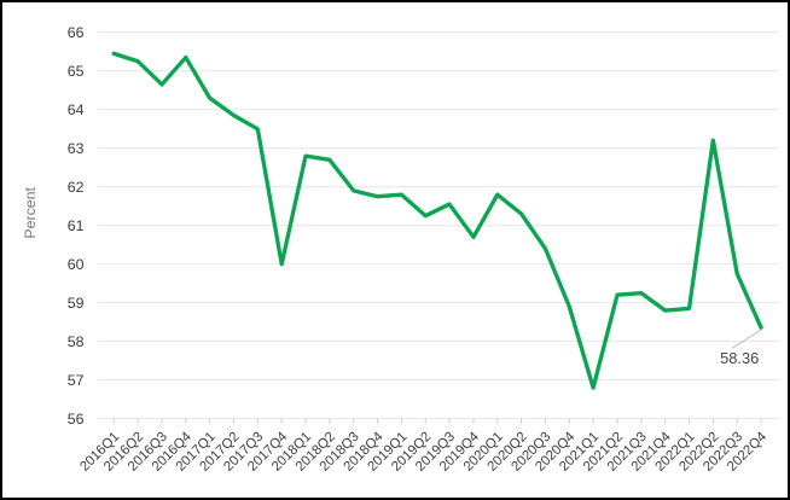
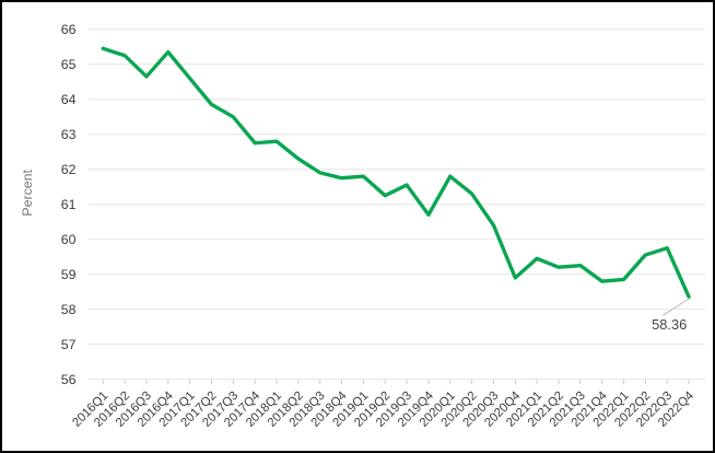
2017Q1: 64.3 -> 64.6
2017Q4: 60.0 -> 62.8
2018Q2: 62.7 -> 62.3
2021Q1: 56.8 -> 59.5
2022Q2: 63.2 -> 59.5
